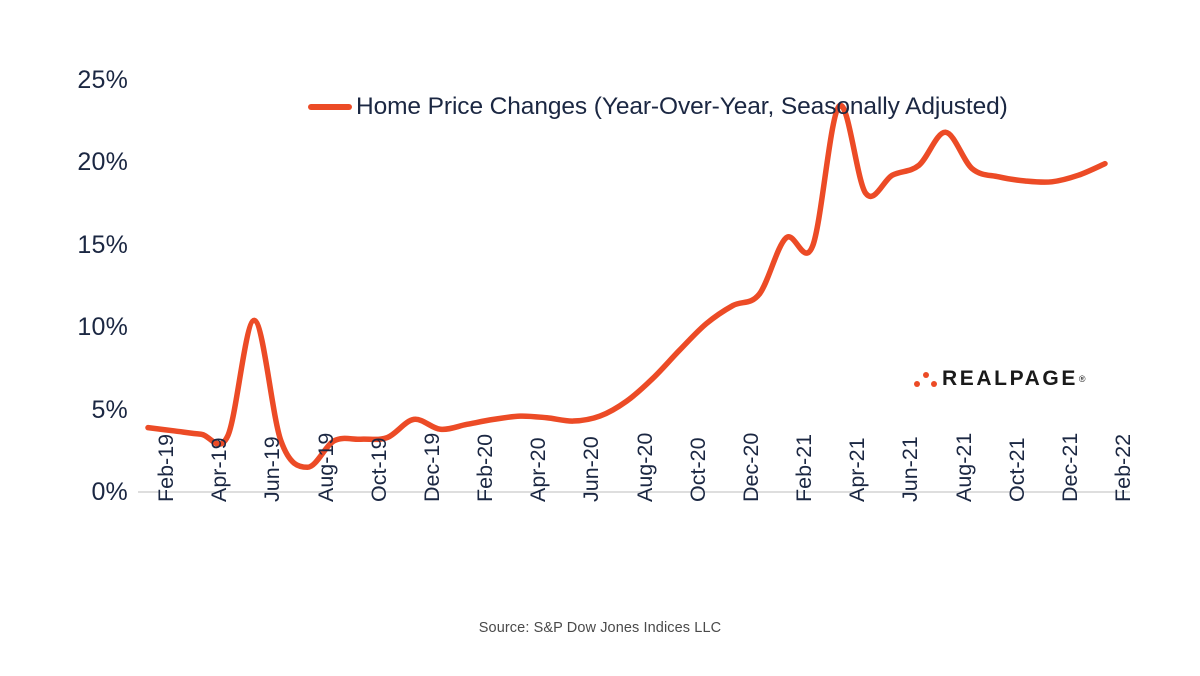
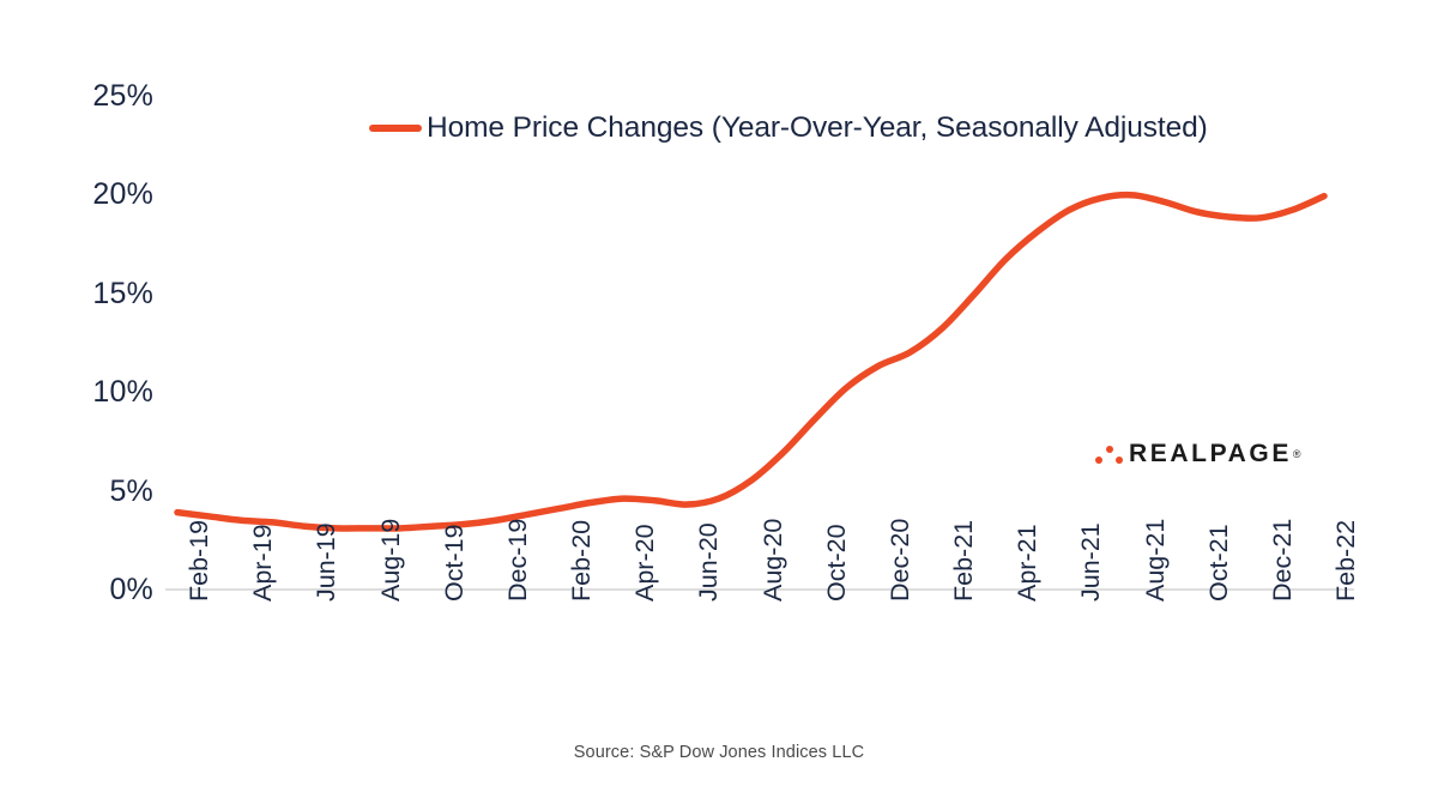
Jun-19: 10.4% -> 3.2%
Aug-19: 1.5% -> 3.1%
Dec-19: 4.4% -> 3.5%
Feb-21: 15.4% -> 13.2%
Apr-21: 23.4% -> 16.7%
Aug-21: 21.8% -> 19.9%
